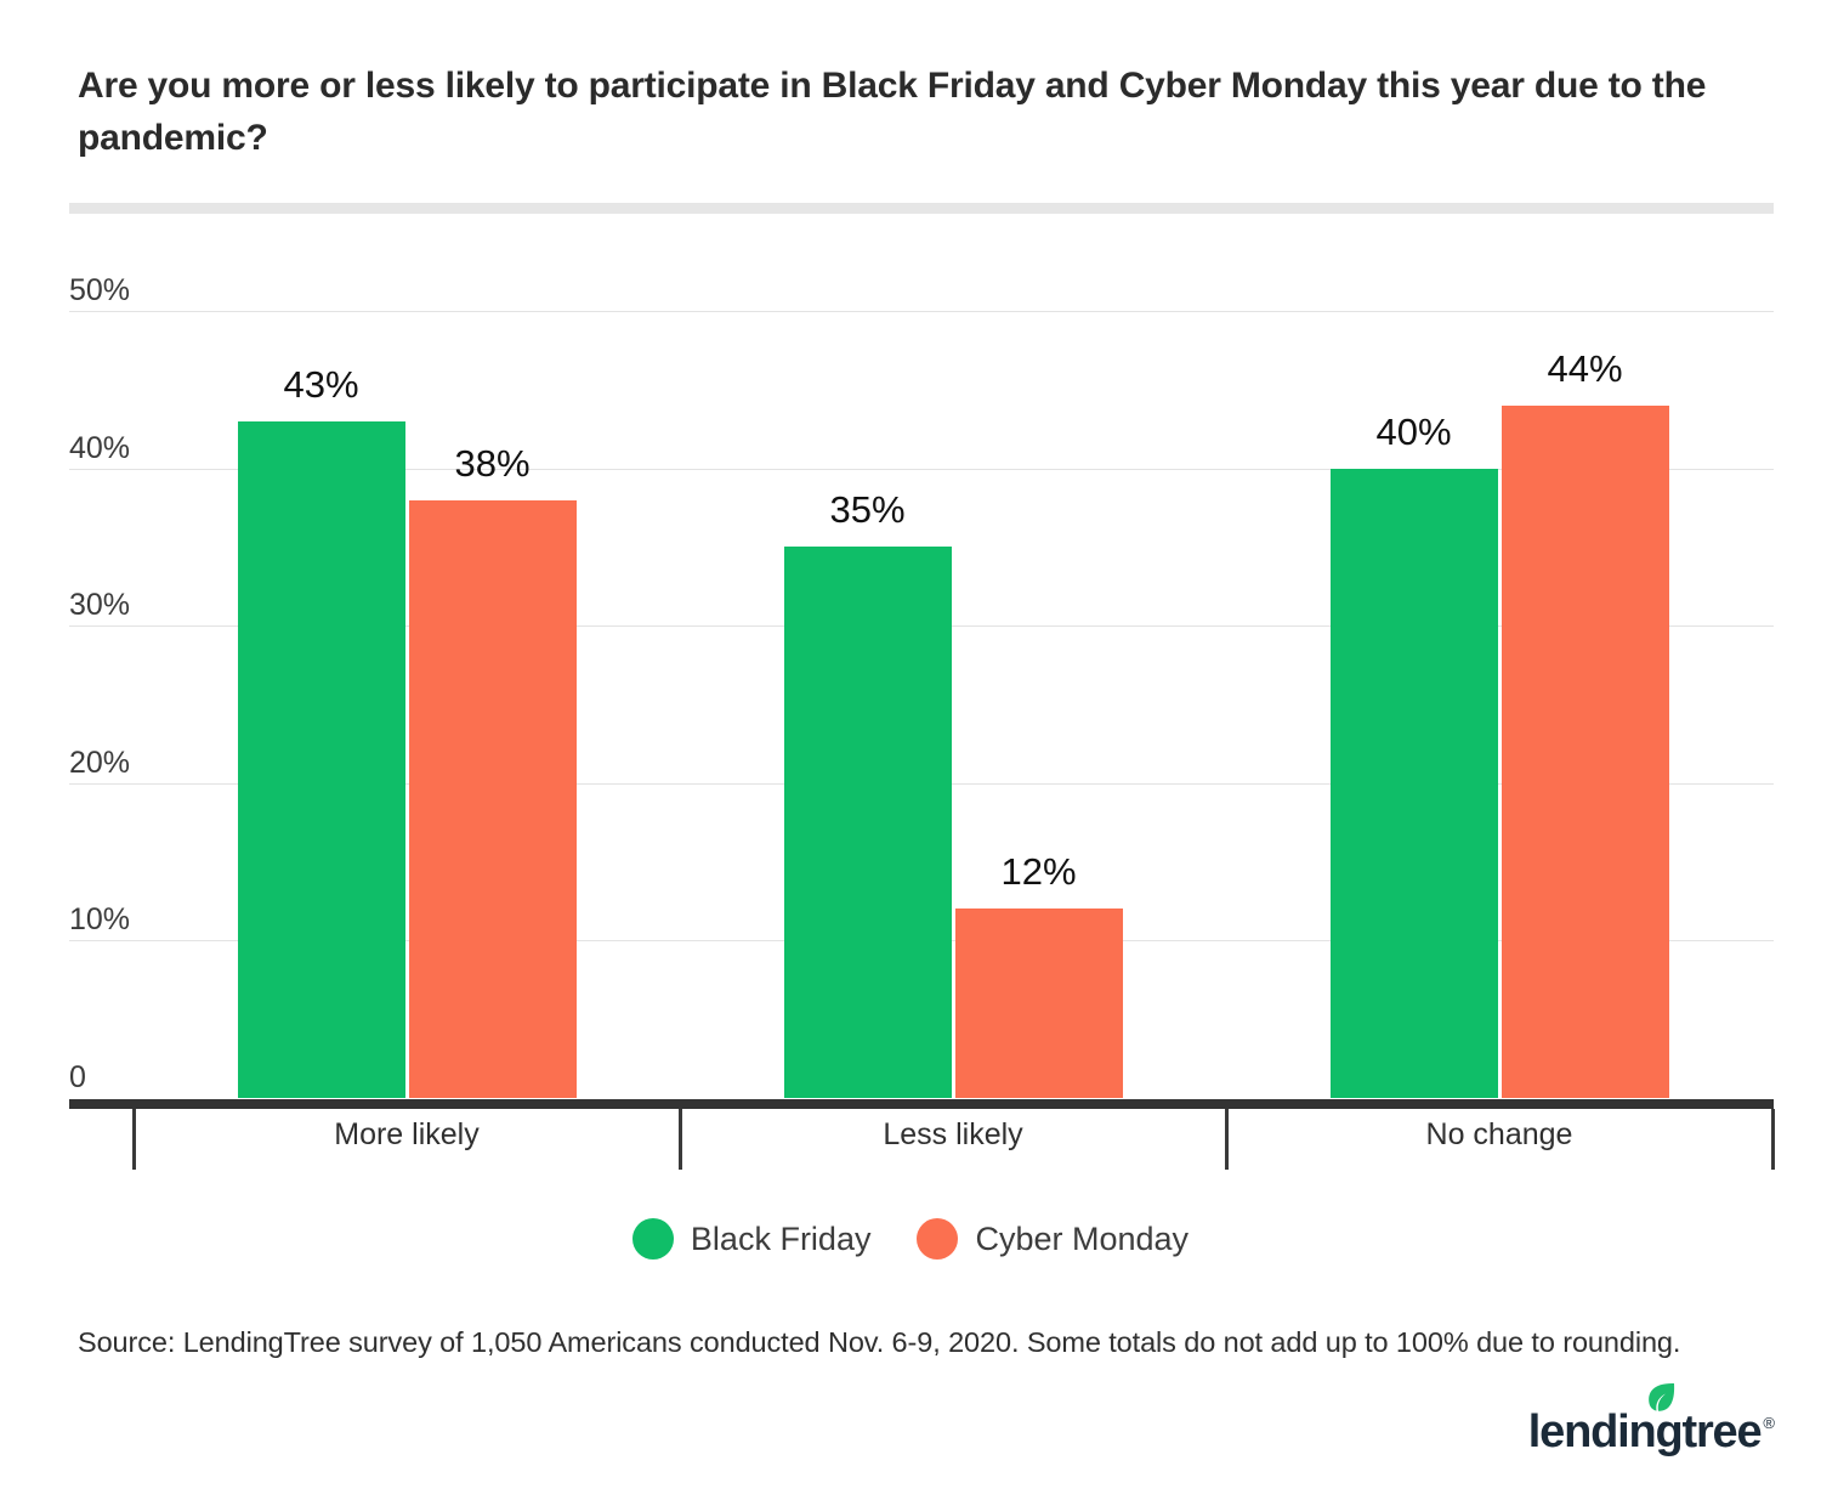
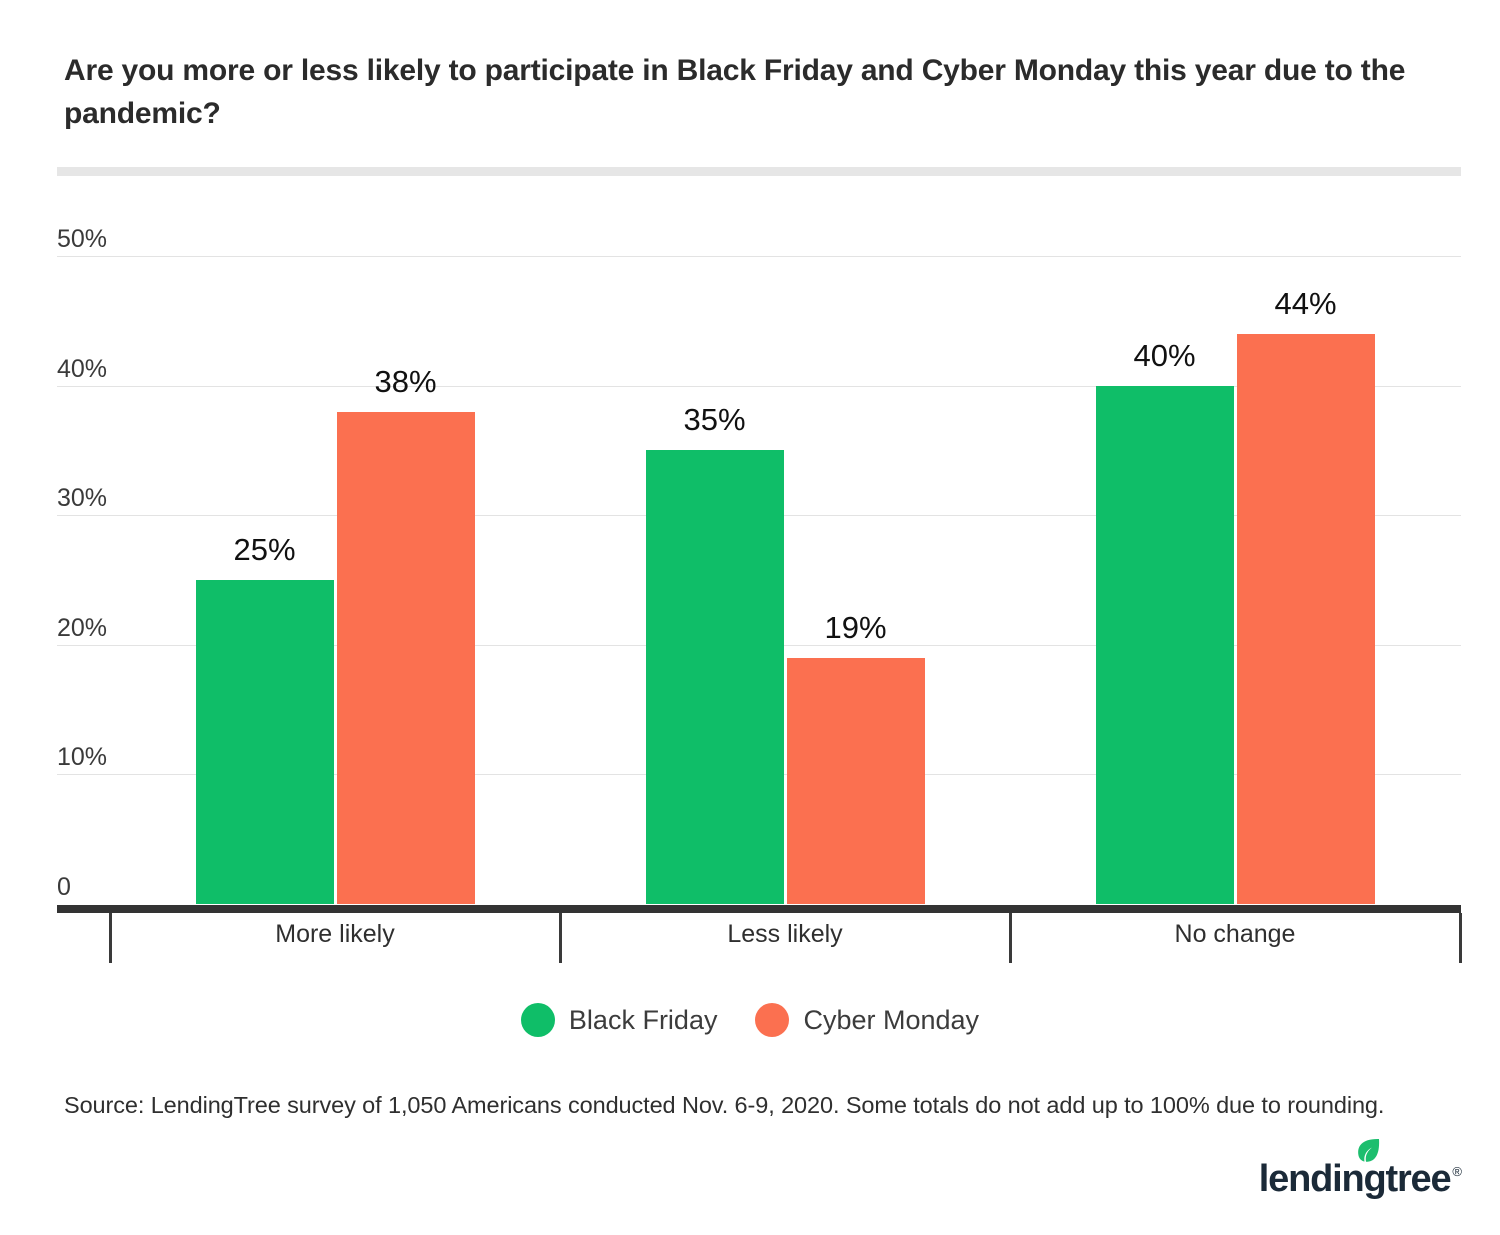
Black Friday/More likely: 43% -> 25%
Cyber Monday/Less likely: 12% -> 19%
